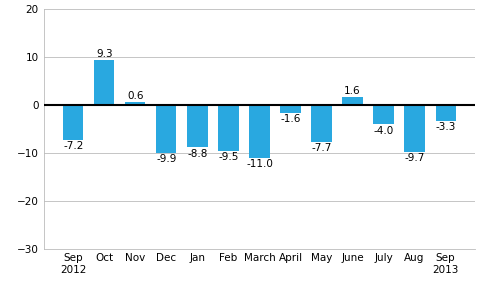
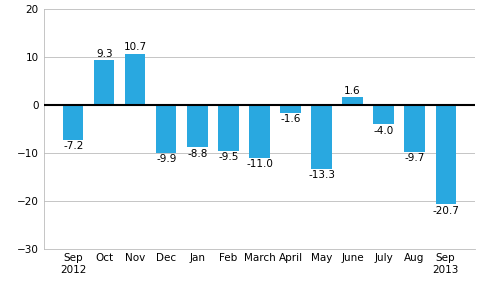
Nov: 0.6 -> 10.7
May: -7.7 -> -13.3
Sep 2013: -3.3 -> -20.7
